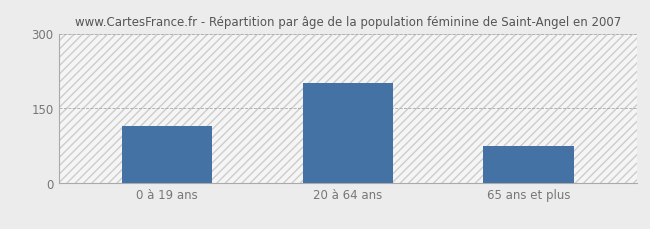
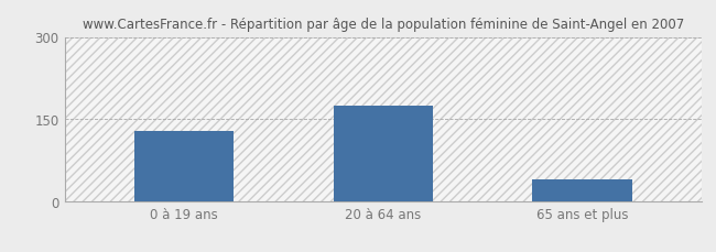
0 à 19 ans: 115 -> 128
20 à 64 ans: 200 -> 175
65 ans et plus: 75 -> 40
